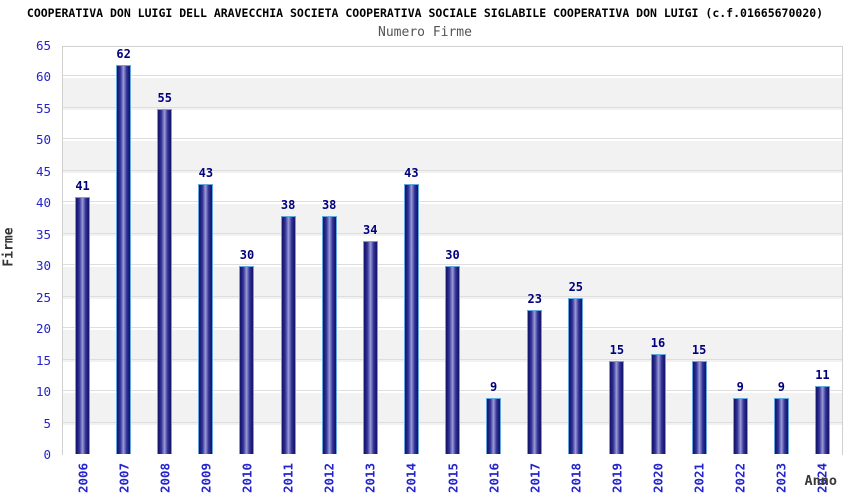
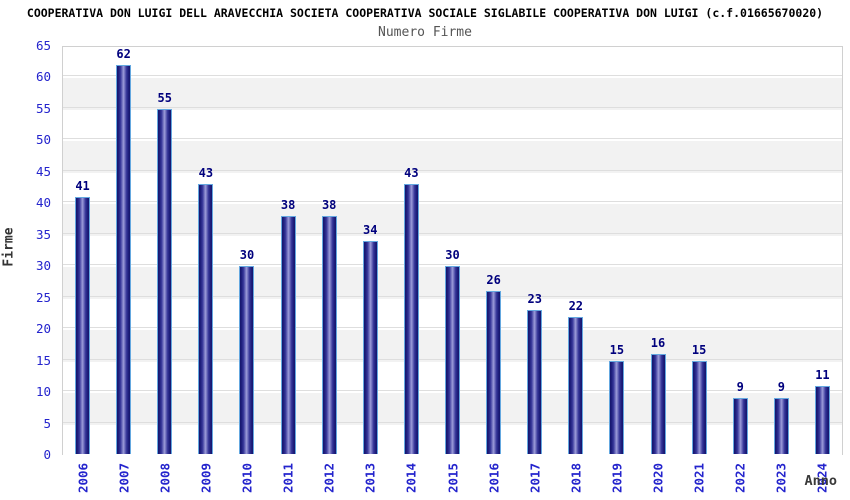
2016: 9 -> 26
2018: 25 -> 22
